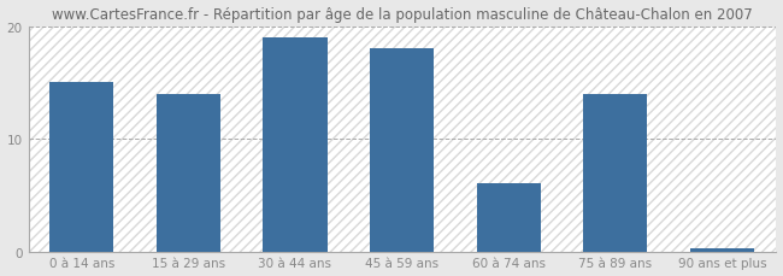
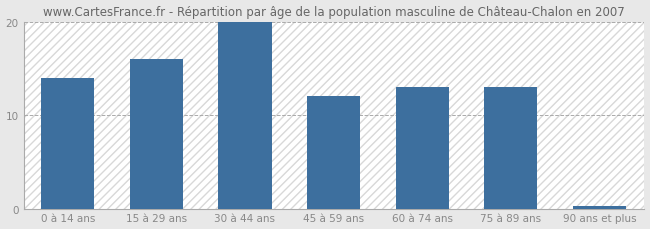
0 à 14 ans: 15.0 -> 14.0
15 à 29 ans: 14.0 -> 16.0
30 à 44 ans: 19.0 -> 20.0
45 à 59 ans: 18.0 -> 12.0
60 à 74 ans: 6.0 -> 13.0
75 à 89 ans: 14.0 -> 13.0
